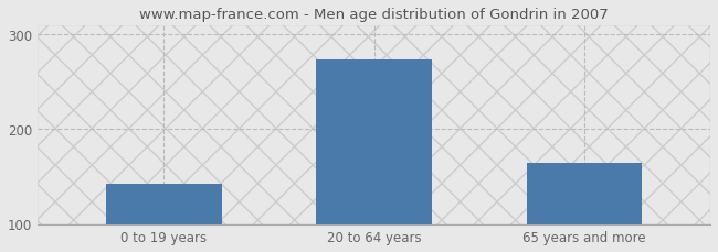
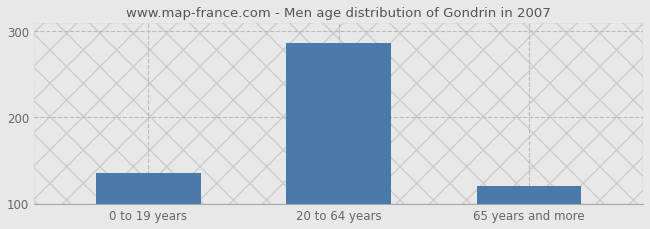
0 to 19 years: 142 -> 135
20 to 64 years: 274 -> 287
65 years and more: 164 -> 120
